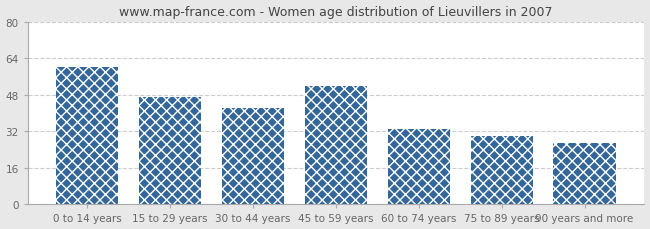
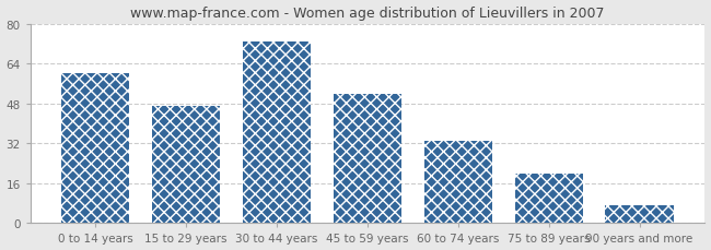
30 to 44 years: 42 -> 73
75 to 89 years: 30 -> 20
90 years and more: 27 -> 7
